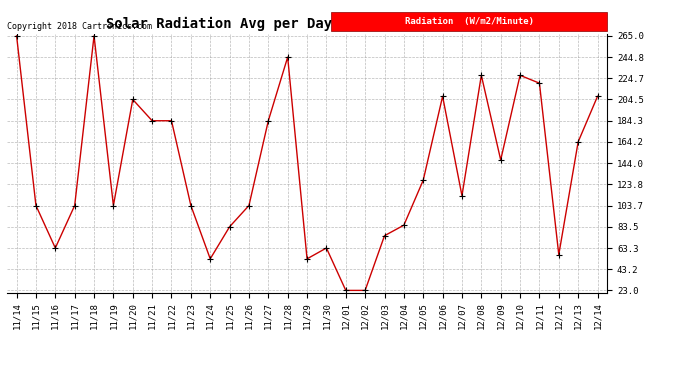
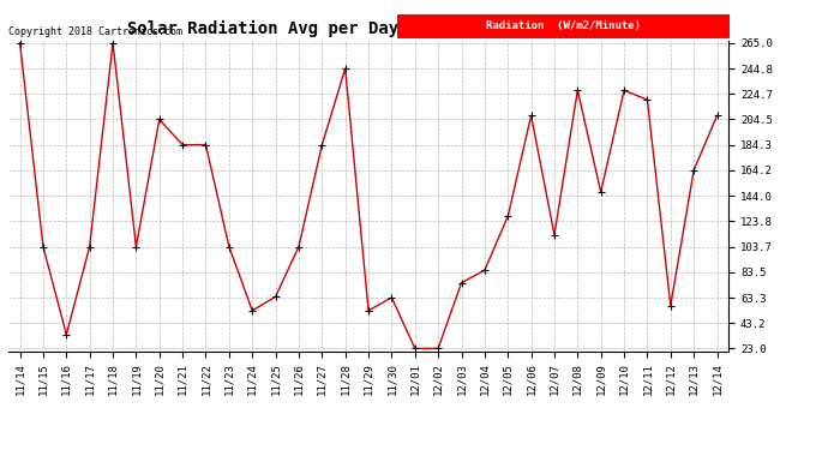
11/16: 63 -> 34
11/25: 84 -> 64
